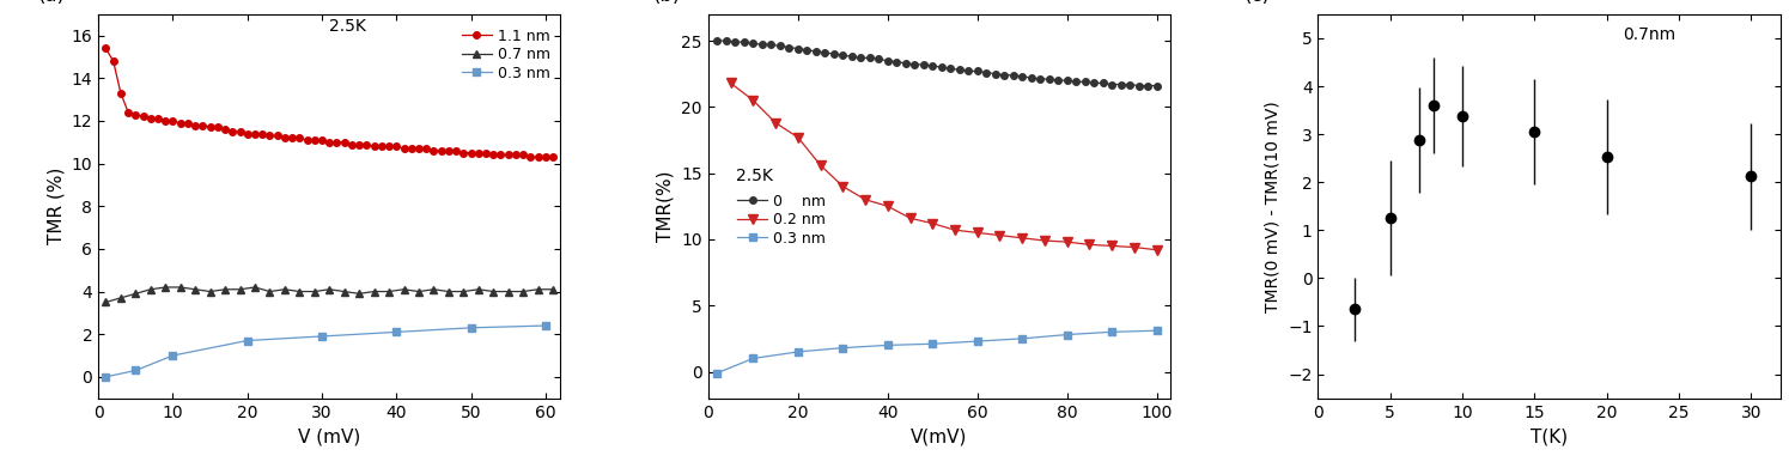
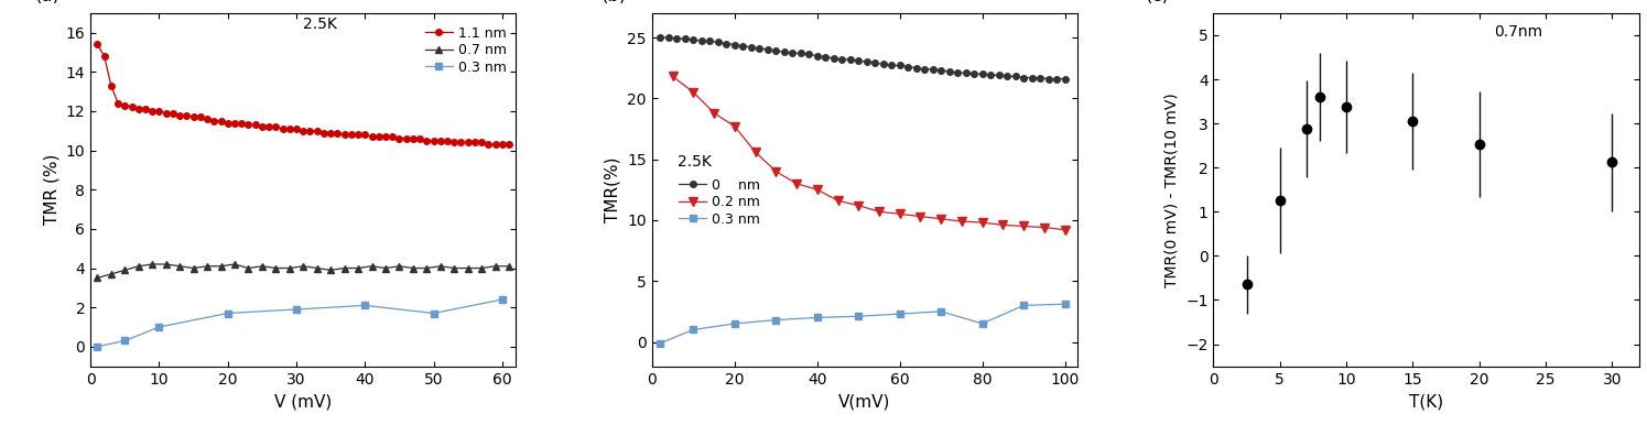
0.3 nm/50: 2.3 -> 1.7
0.3 nm/80: 2.8 -> 1.5
